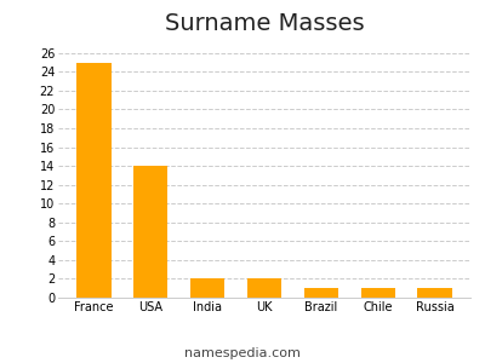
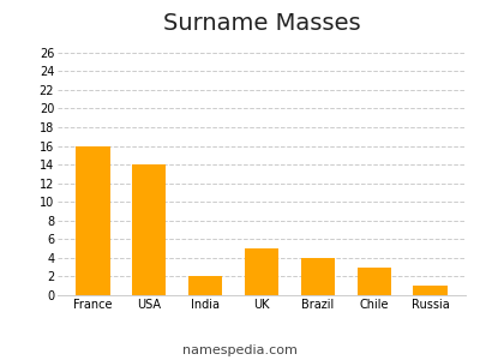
France: 25 -> 16
UK: 2 -> 5
Brazil: 1 -> 4
Chile: 1 -> 3
